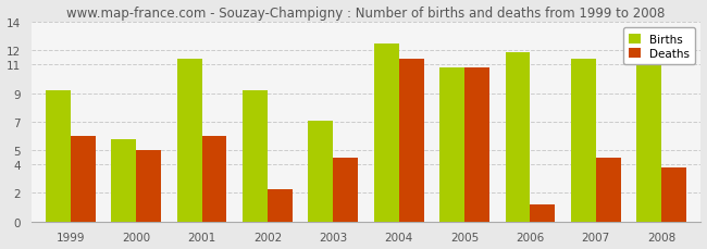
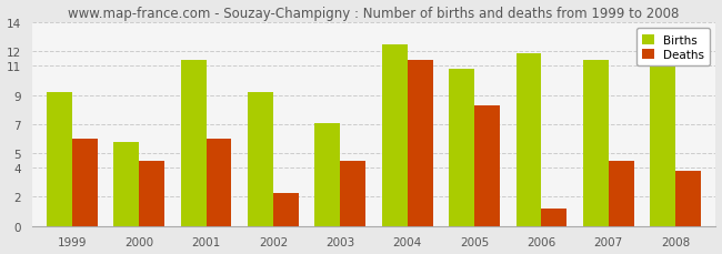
Deaths/2000: 5.0 -> 4.5
Deaths/2005: 10.8 -> 8.3
